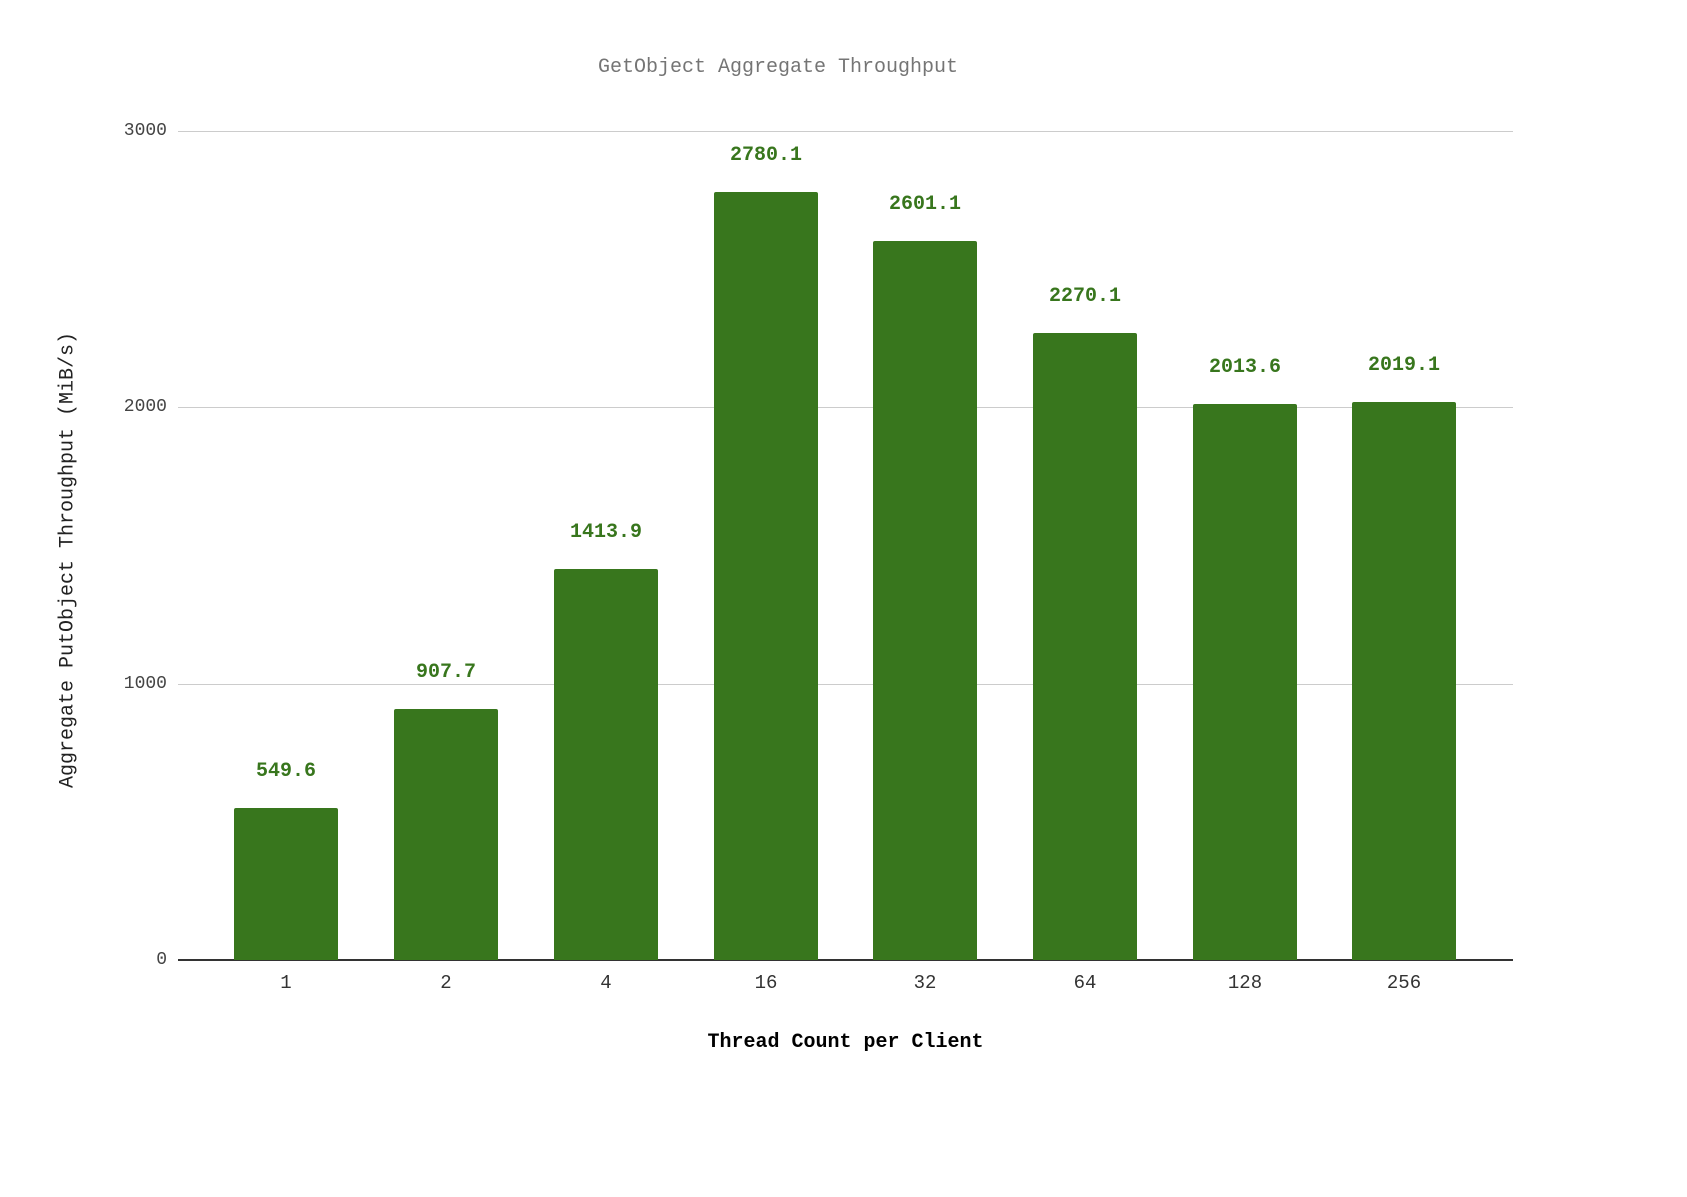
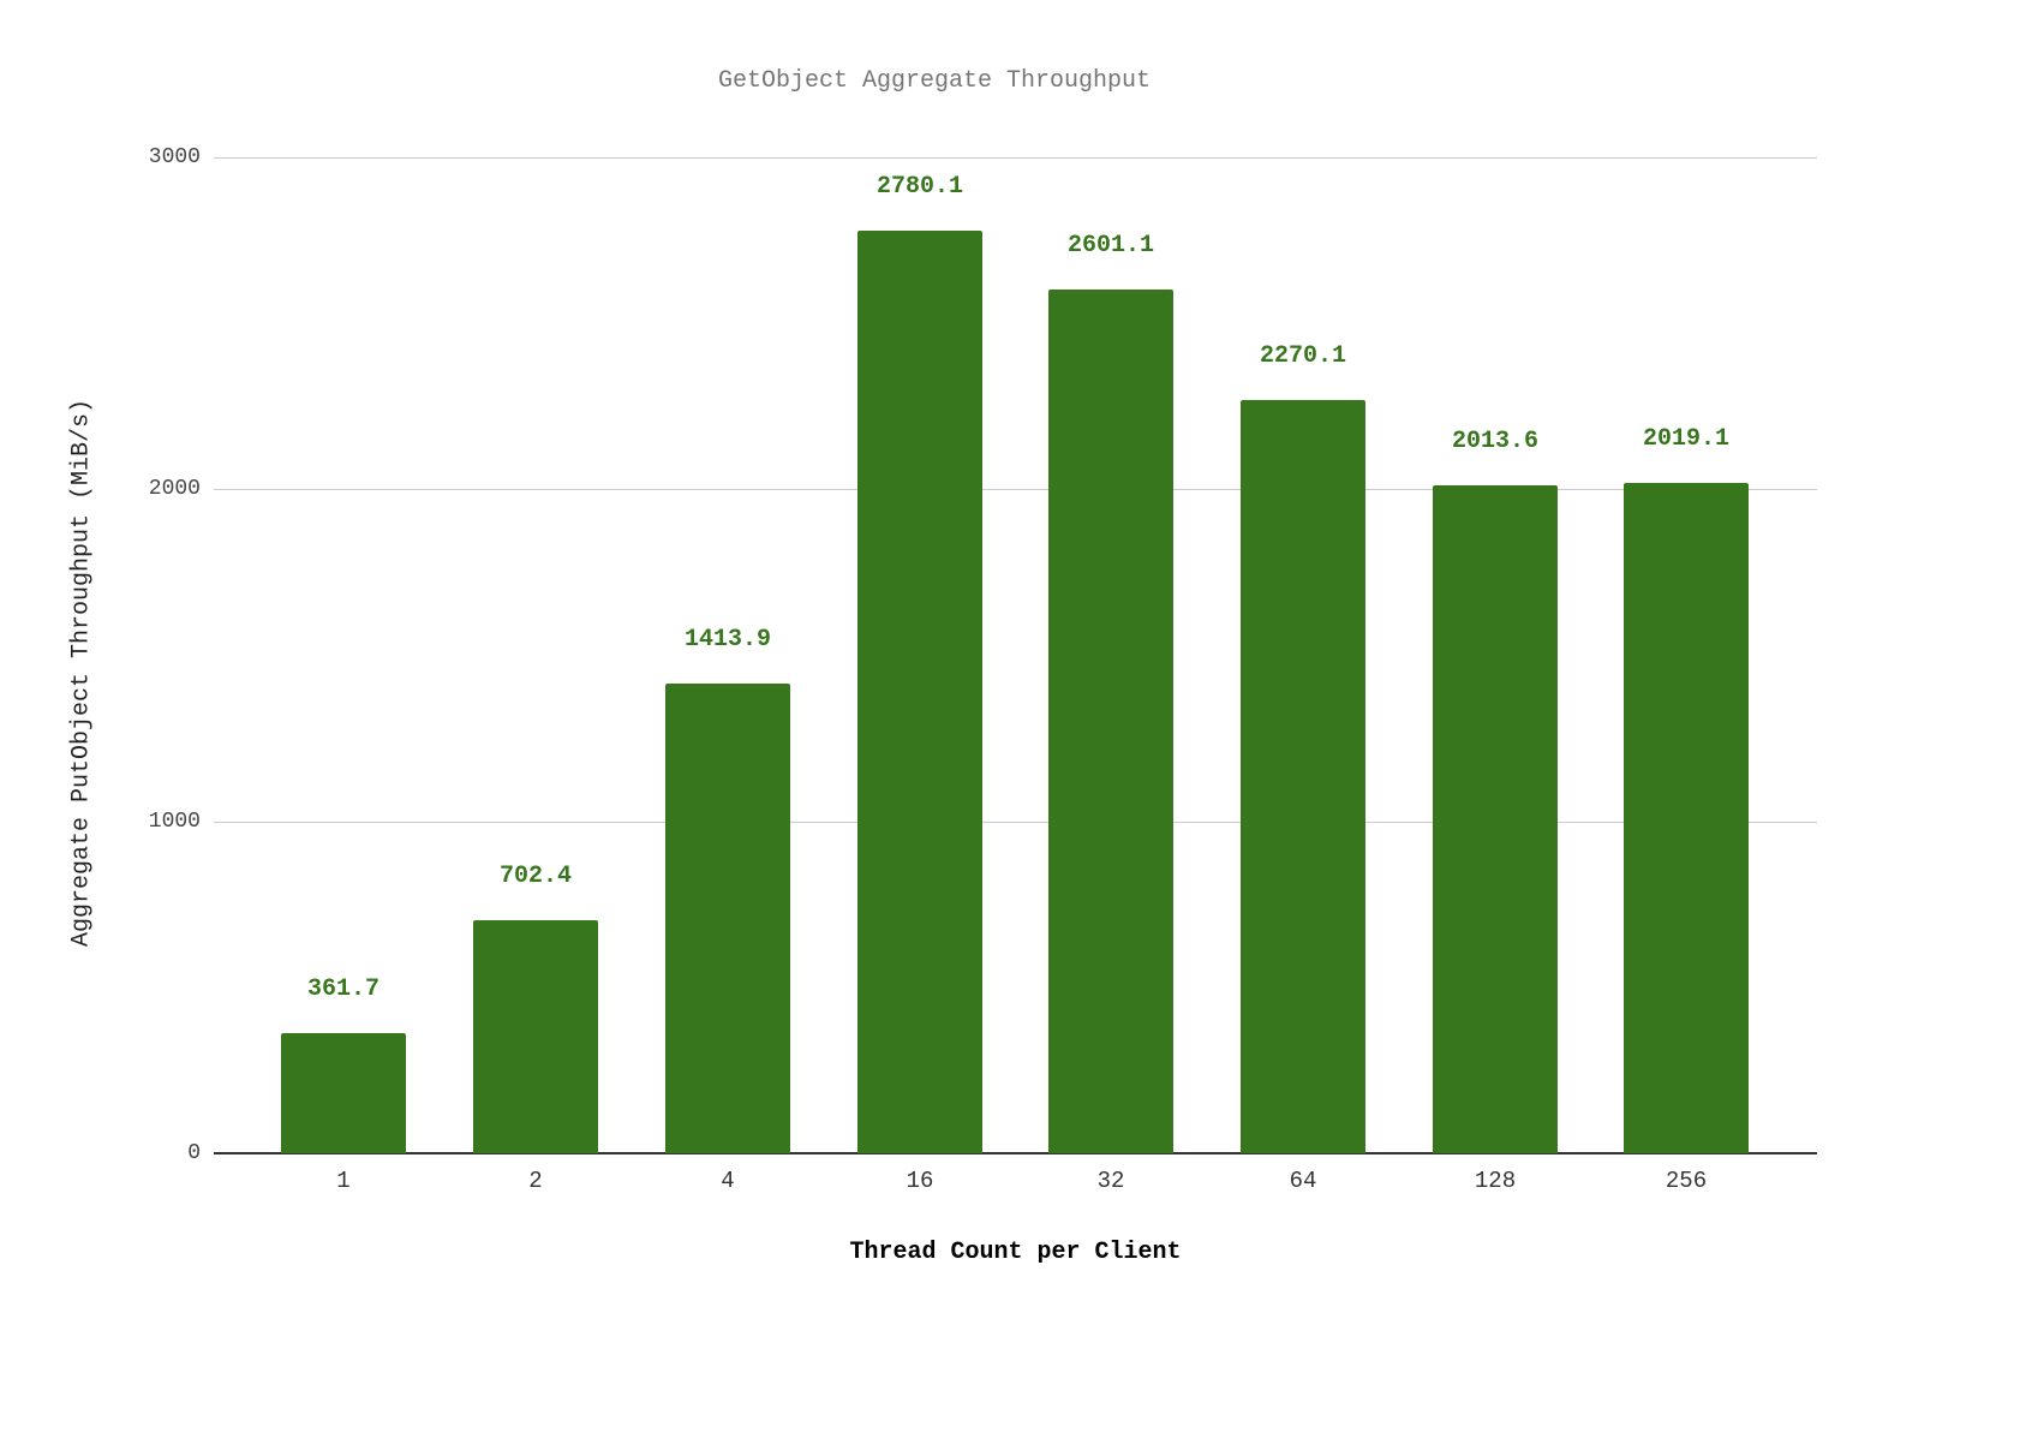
1: 549.6 -> 361.7
2: 907.7 -> 702.4
